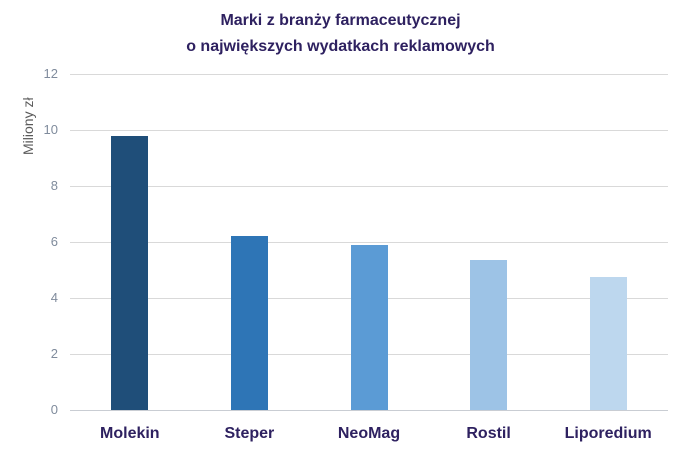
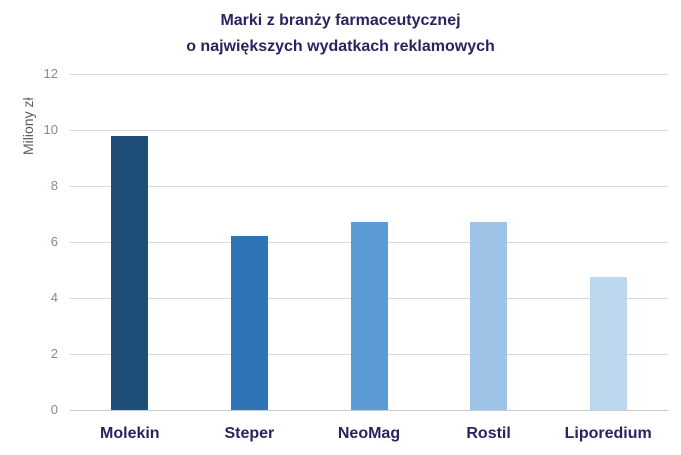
NeoMag: 5.9 -> 6.7
Rostil: 5.3 -> 6.7
